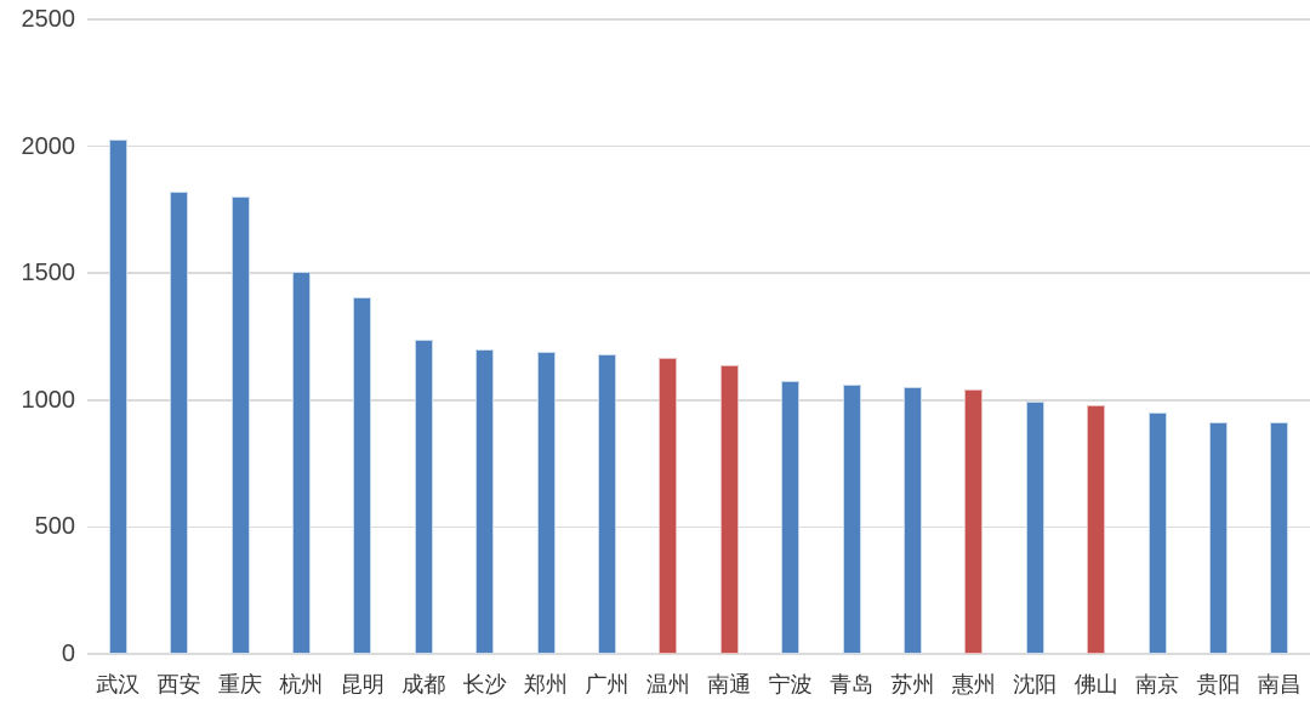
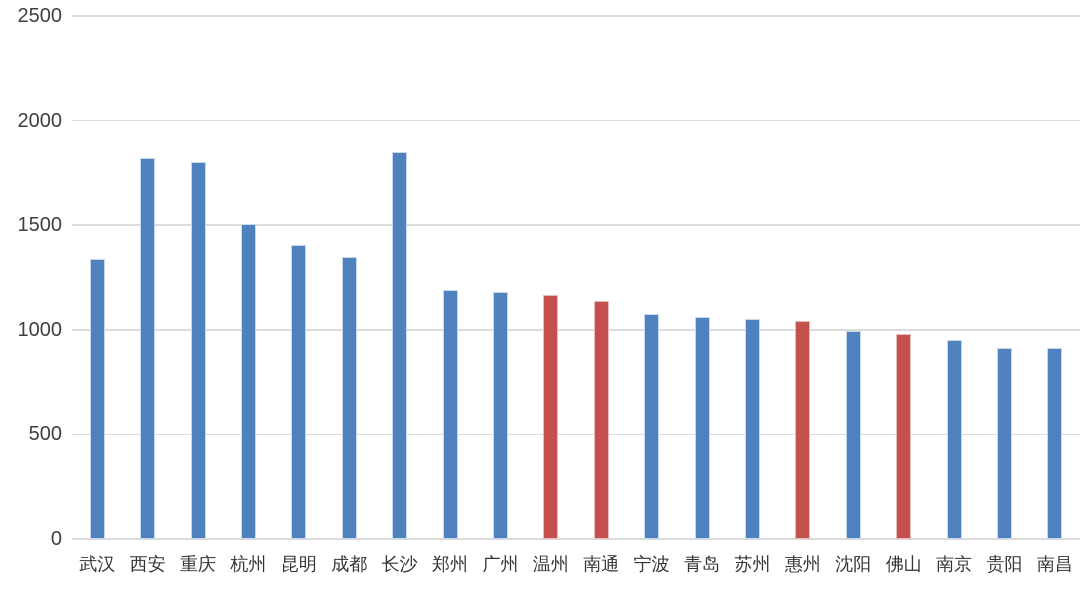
武汉: 2020 -> 1340
成都: 1240 -> 1350
长沙: 1200 -> 1850
